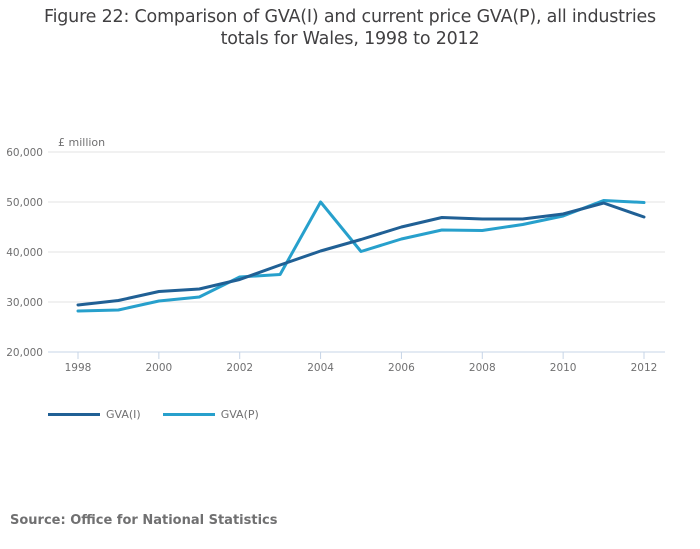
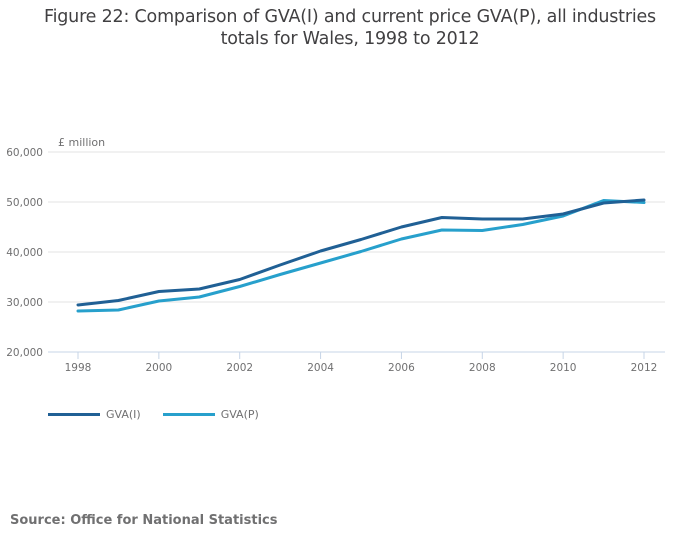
GVA(P)/2002: 35000 -> 33000
GVA(P)/2004: 50000 -> 38000
GVA(I)/2012: 47000 -> 50000
